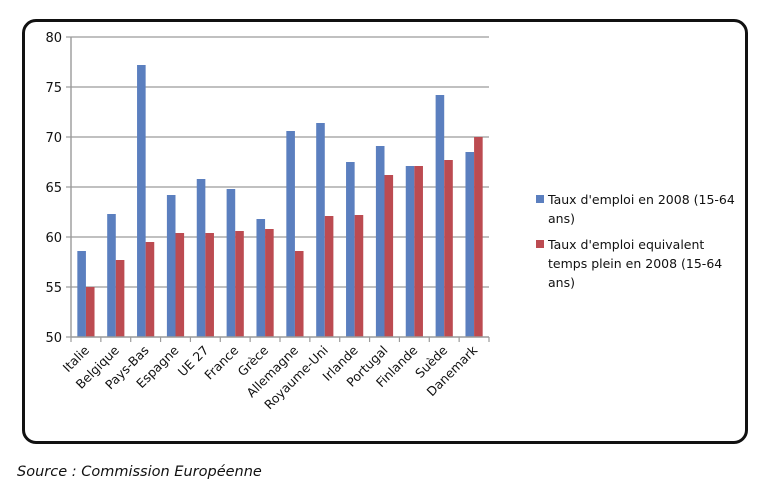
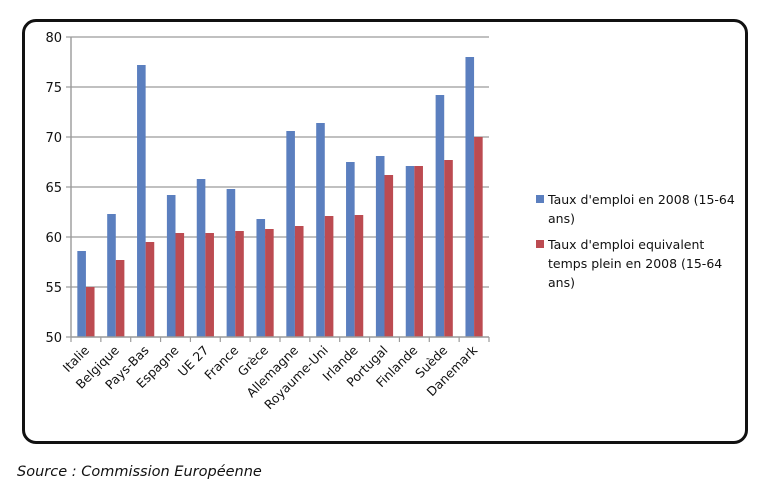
Taux d'emploi equivalent temps plein en 2008 (15-64 ans)/Allemagne: 58.6 -> 61.1
Taux d'emploi en 2008 (15-64 ans)/Portugal: 69.1 -> 68.1
Taux d'emploi en 2008 (15-64 ans)/Danemark: 68.5 -> 78.0
